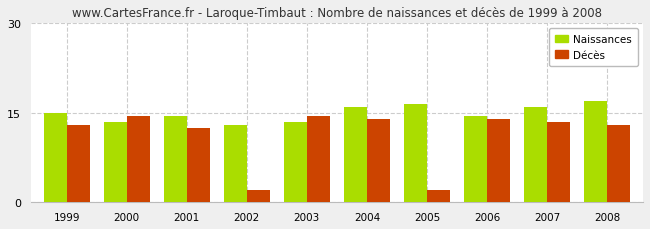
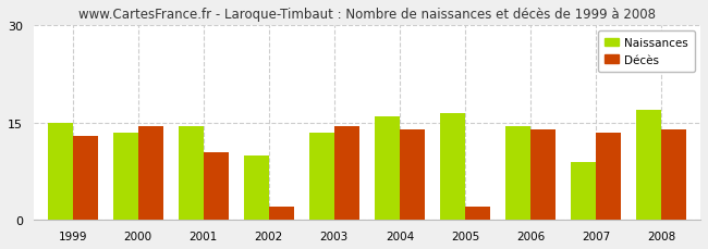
Décès/2001: 12.5 -> 10.4
Naissances/2002: 13.0 -> 10.0
Naissances/2007: 16.0 -> 9.0
Décès/2008: 13.0 -> 14.0
